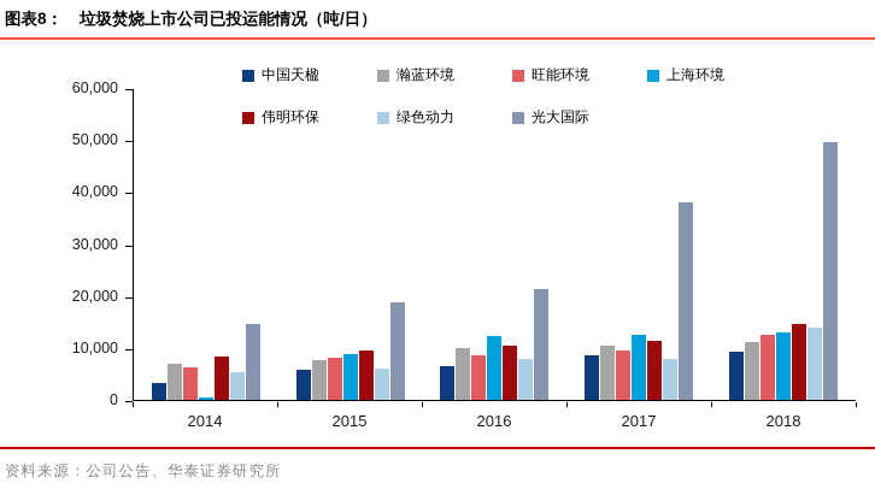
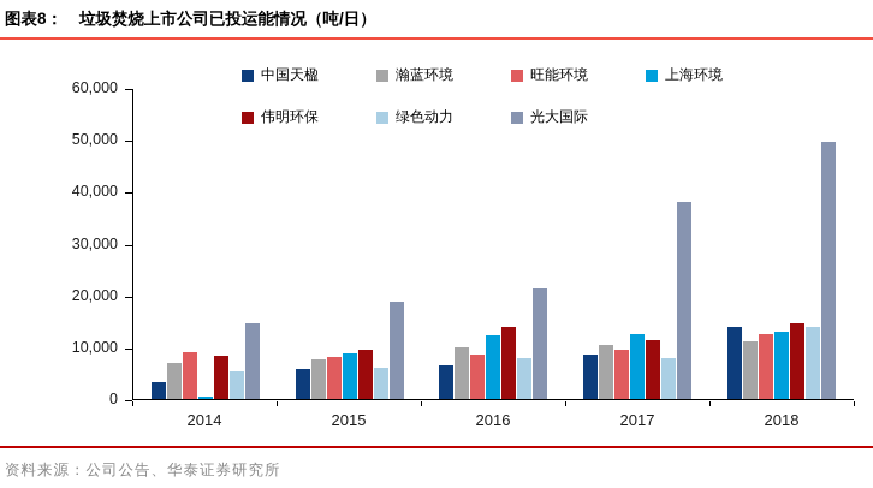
旺能环境/2014: 6000 -> 9000
伟明环保/2016: 10000 -> 14000
中国天楹/2018: 9000 -> 14000
